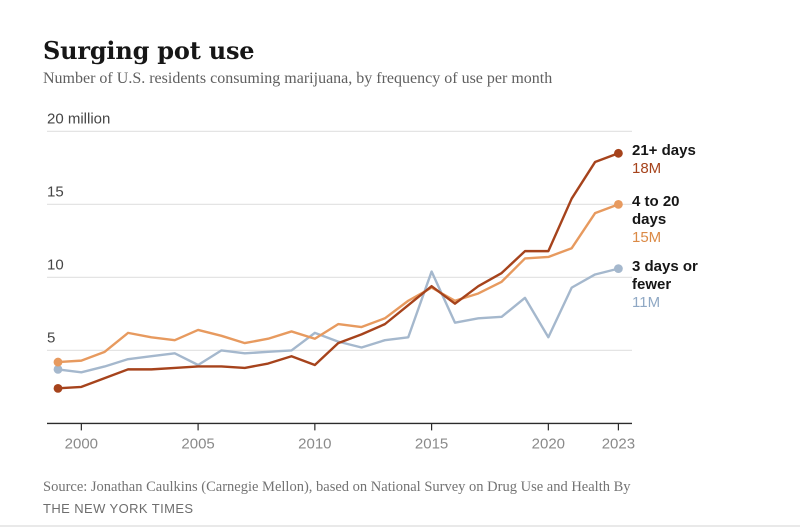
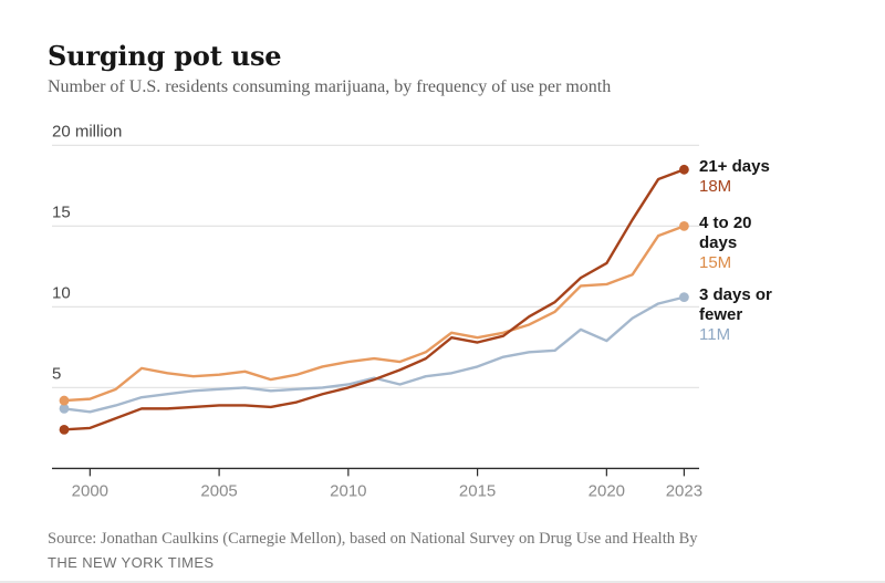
3 days or fewer/2005: 4.0 -> 4.9
4 to 20 days/2005: 6.4 -> 5.8
3 days or fewer/2010: 6.2 -> 5.2
4 to 20 days/2010: 5.8 -> 6.6
21+ days/2010: 4.0 -> 5.0
3 days or fewer/2015: 10.4 -> 6.3
4 to 20 days/2015: 9.3 -> 8.1
21+ days/2015: 9.4 -> 7.8
3 days or fewer/2020: 5.9 -> 7.9
21+ days/2020: 11.8 -> 12.7
